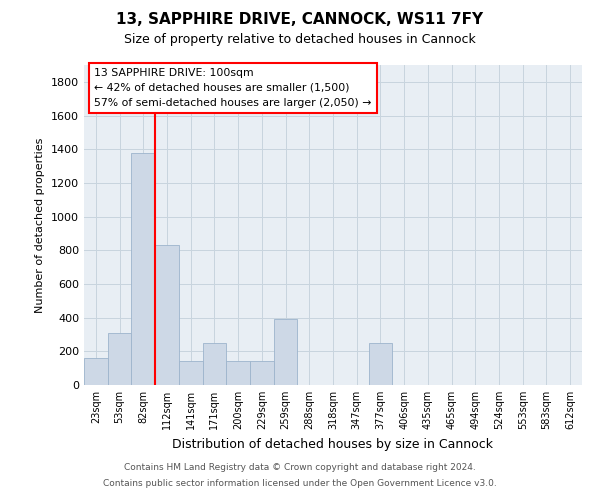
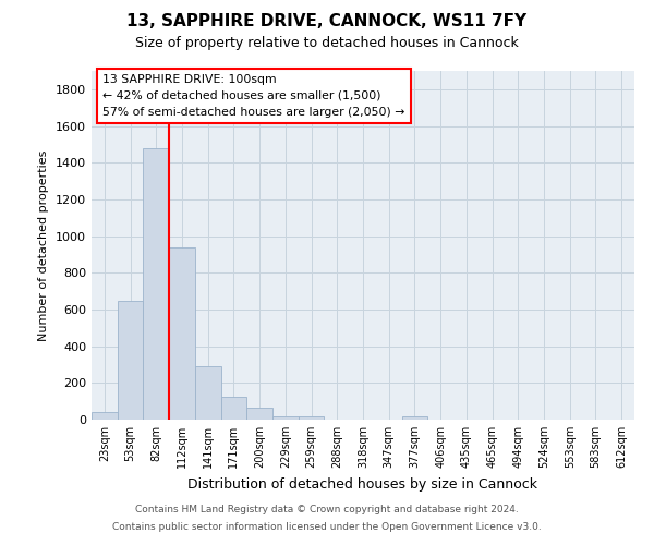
23sqm: 160 -> 40
53sqm: 310 -> 650
82sqm: 1380 -> 1480
112sqm: 830 -> 940
141sqm: 140 -> 290
171sqm: 250 -> 120
200sqm: 140 -> 60
229sqm: 140 -> 20
259sqm: 390 -> 20
377sqm: 250 -> 20
